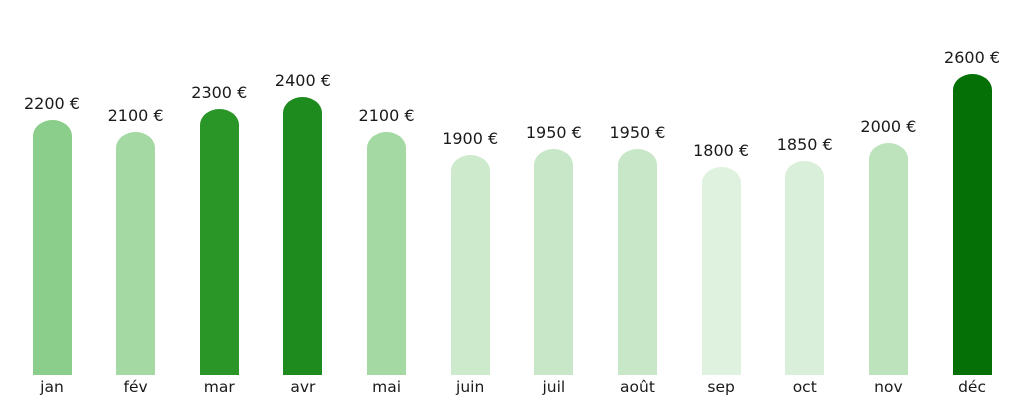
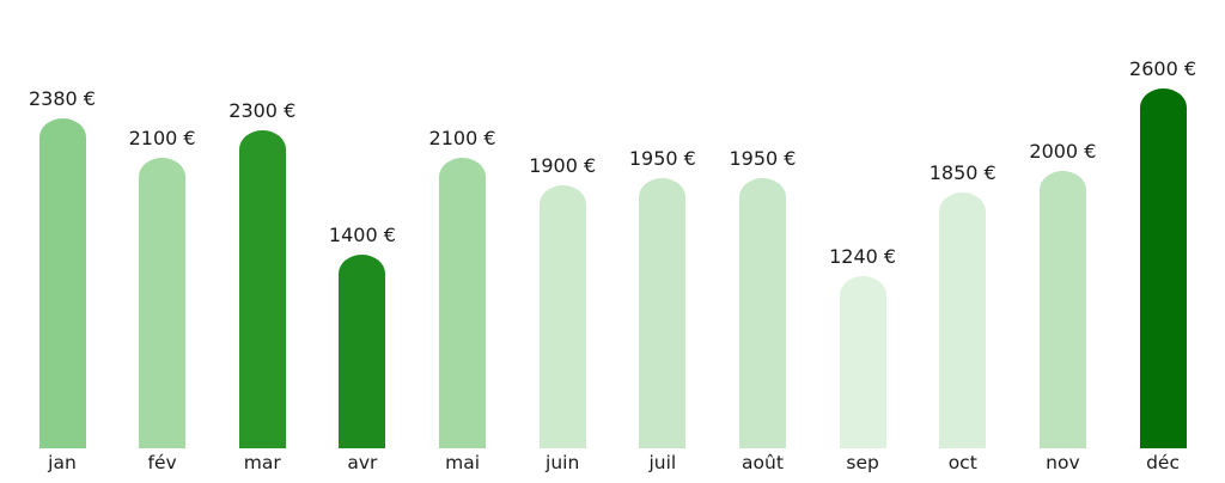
jan: 2200 -> 2380
avr: 2400 -> 1400
sep: 1800 -> 1240
